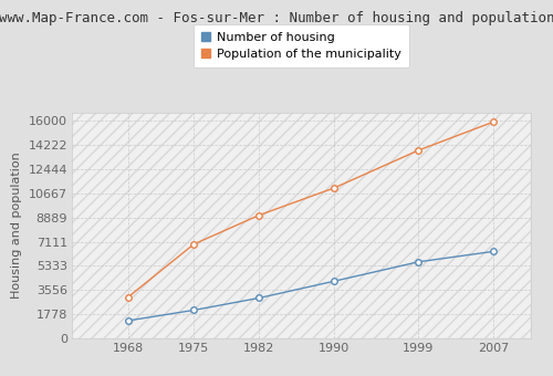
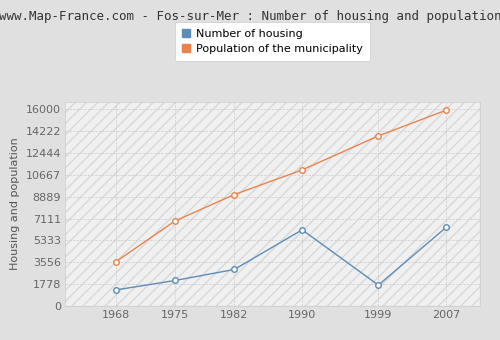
Population of the municipality/1968: 3000 -> 3600
Number of housing/1990: 4200 -> 6200
Number of housing/1999: 5600 -> 1700
